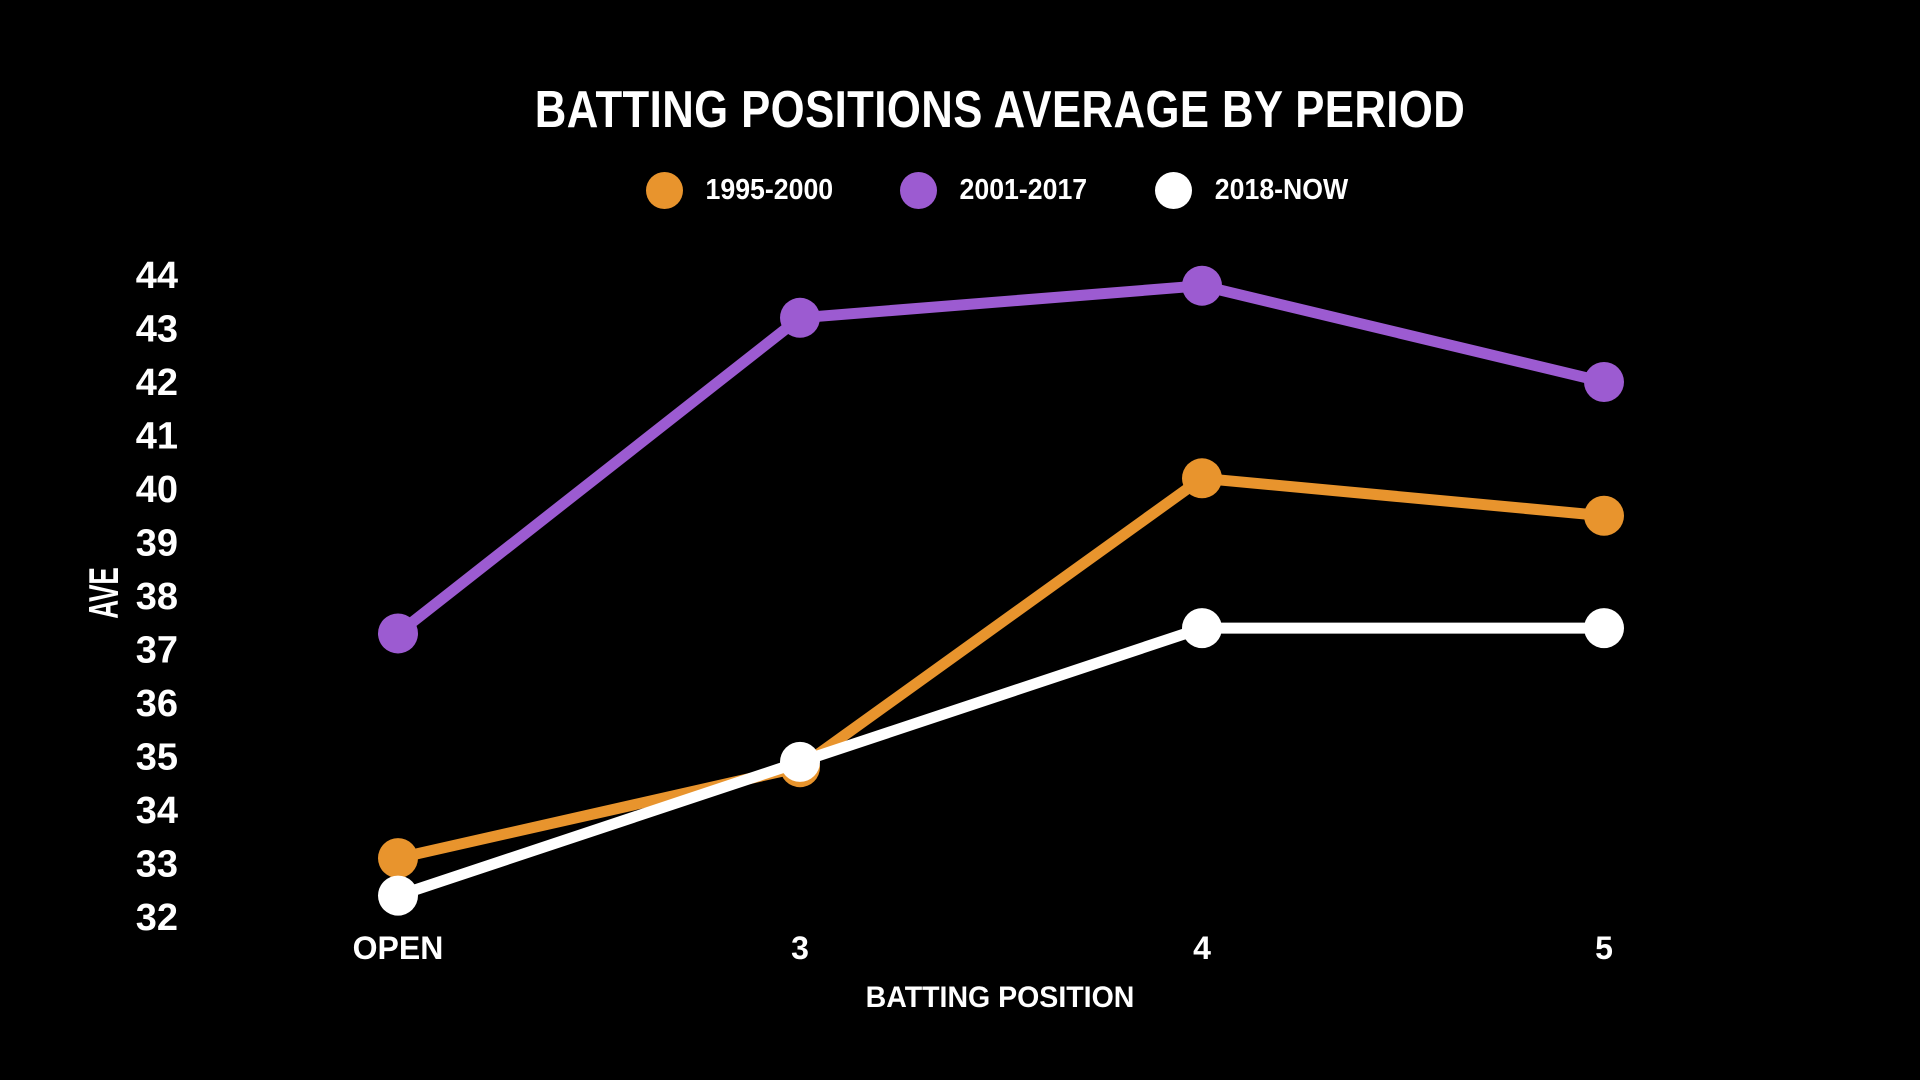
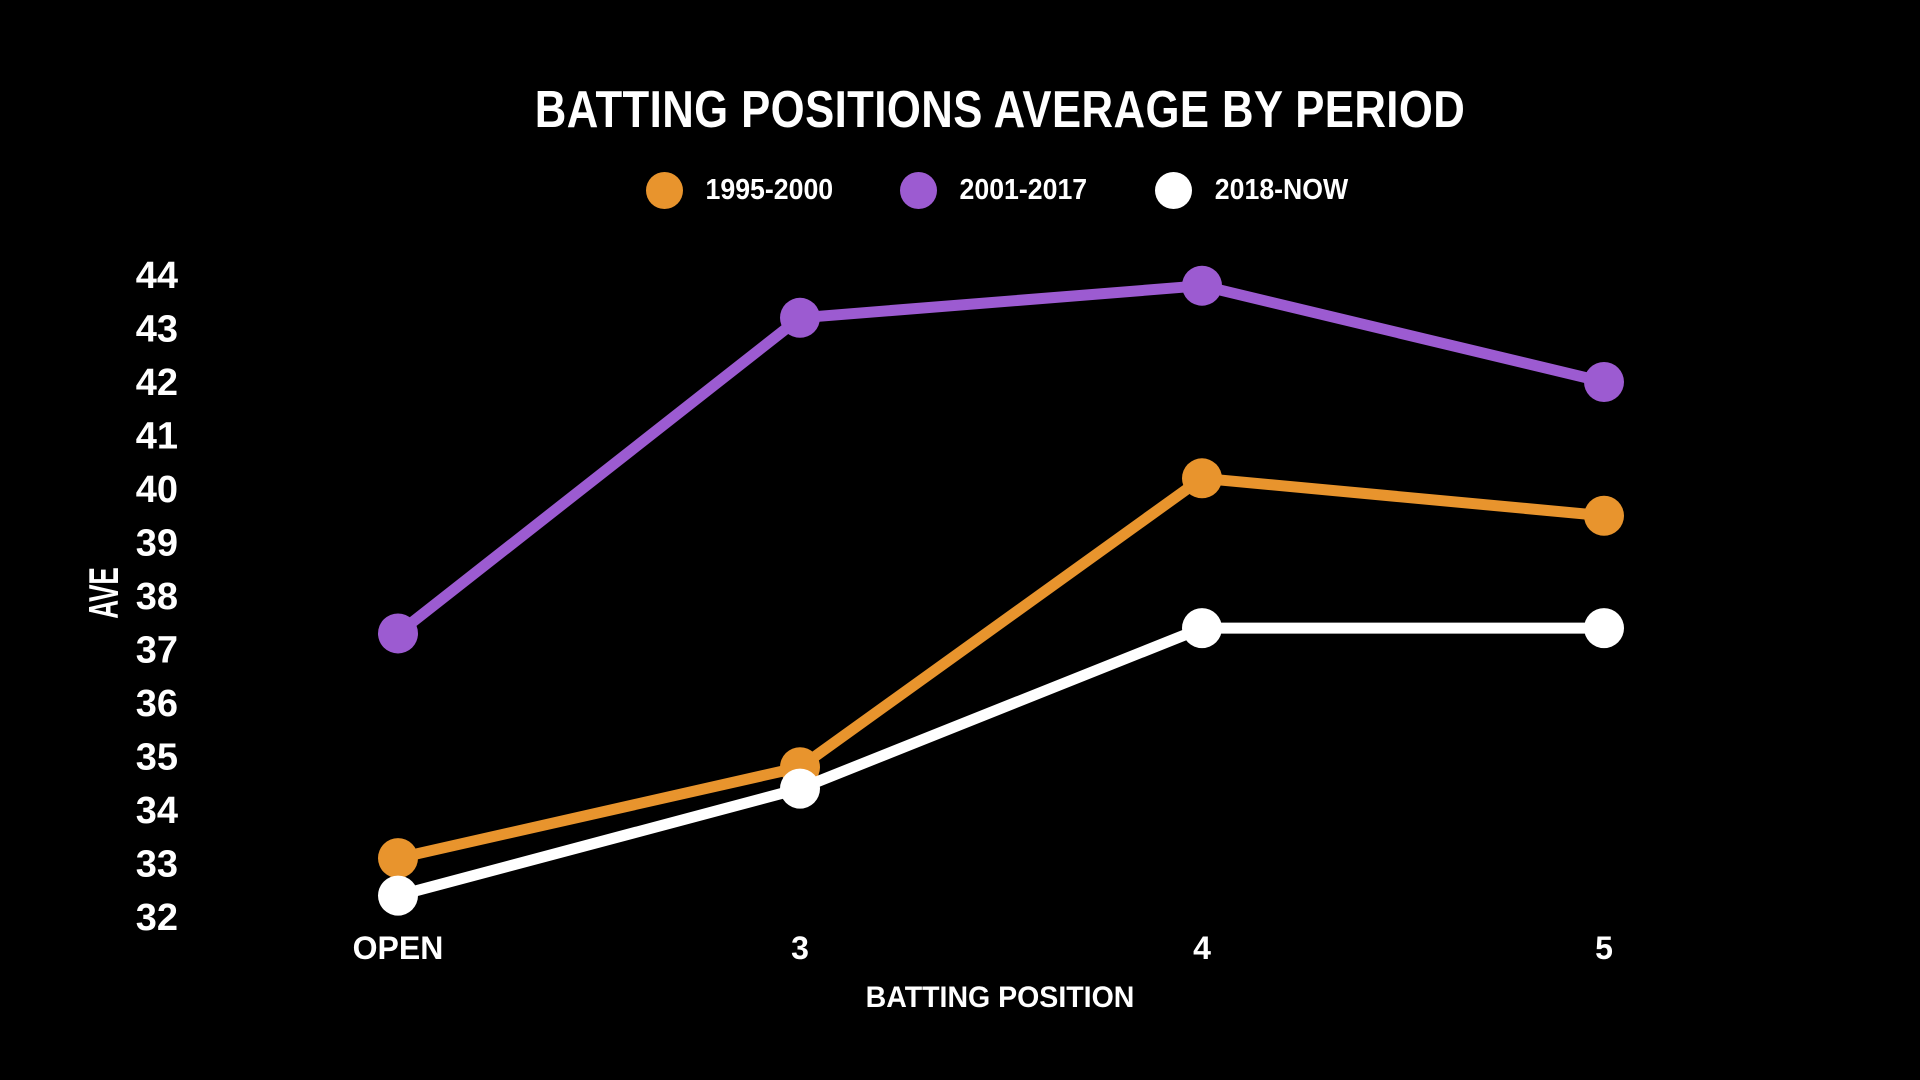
2018-NOW/3: 34.9 -> 34.4
